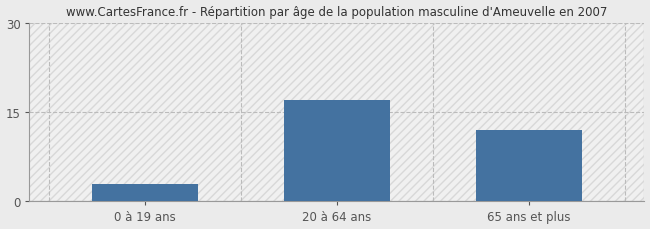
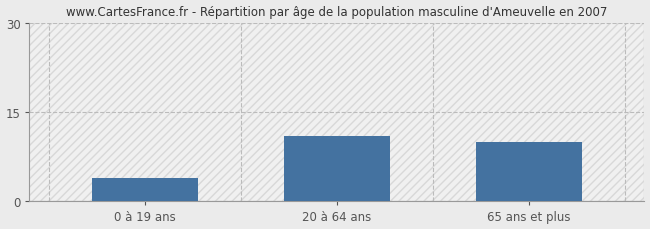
0 à 19 ans: 3 -> 4
20 à 64 ans: 17 -> 11
65 ans et plus: 12 -> 10
